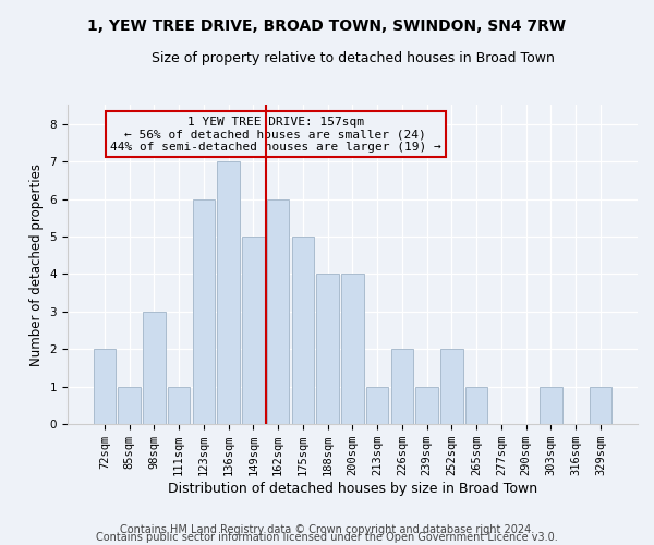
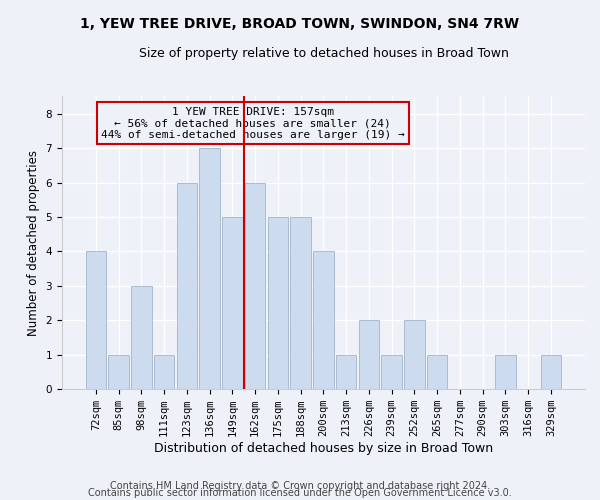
72sqm: 2 -> 4
188sqm: 4 -> 5
